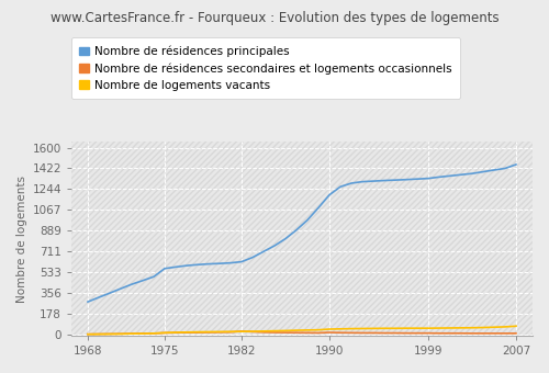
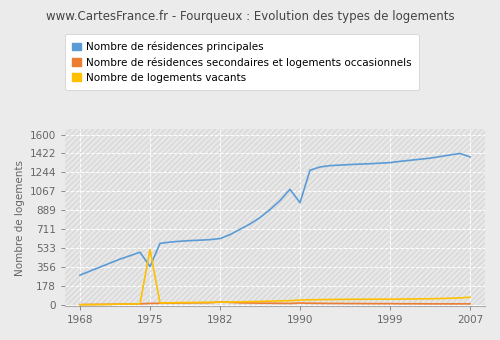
Nombre de résidences principales/1975: 560 -> 360
Nombre de logements vacants/1975: 20 -> 520
Nombre de résidences principales/1990: 1200 -> 960
Nombre de résidences principales/2007: 1460 -> 1390
